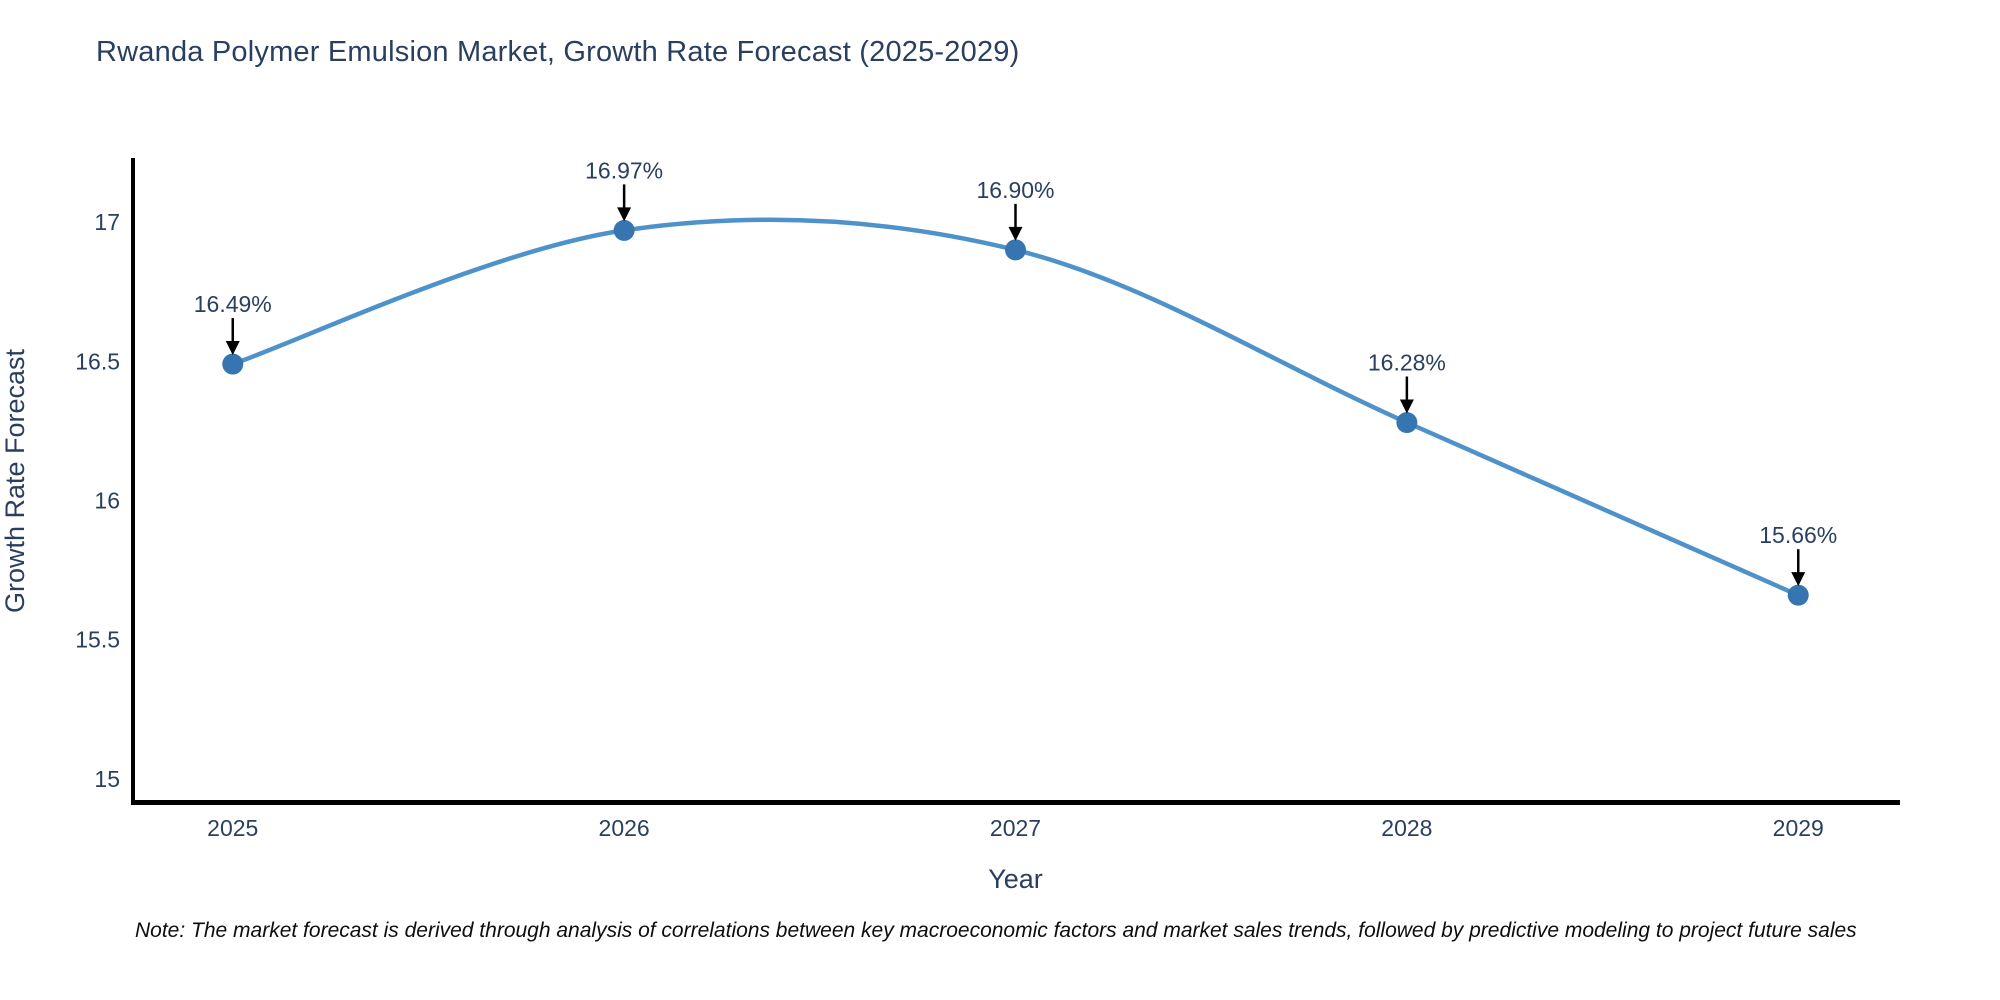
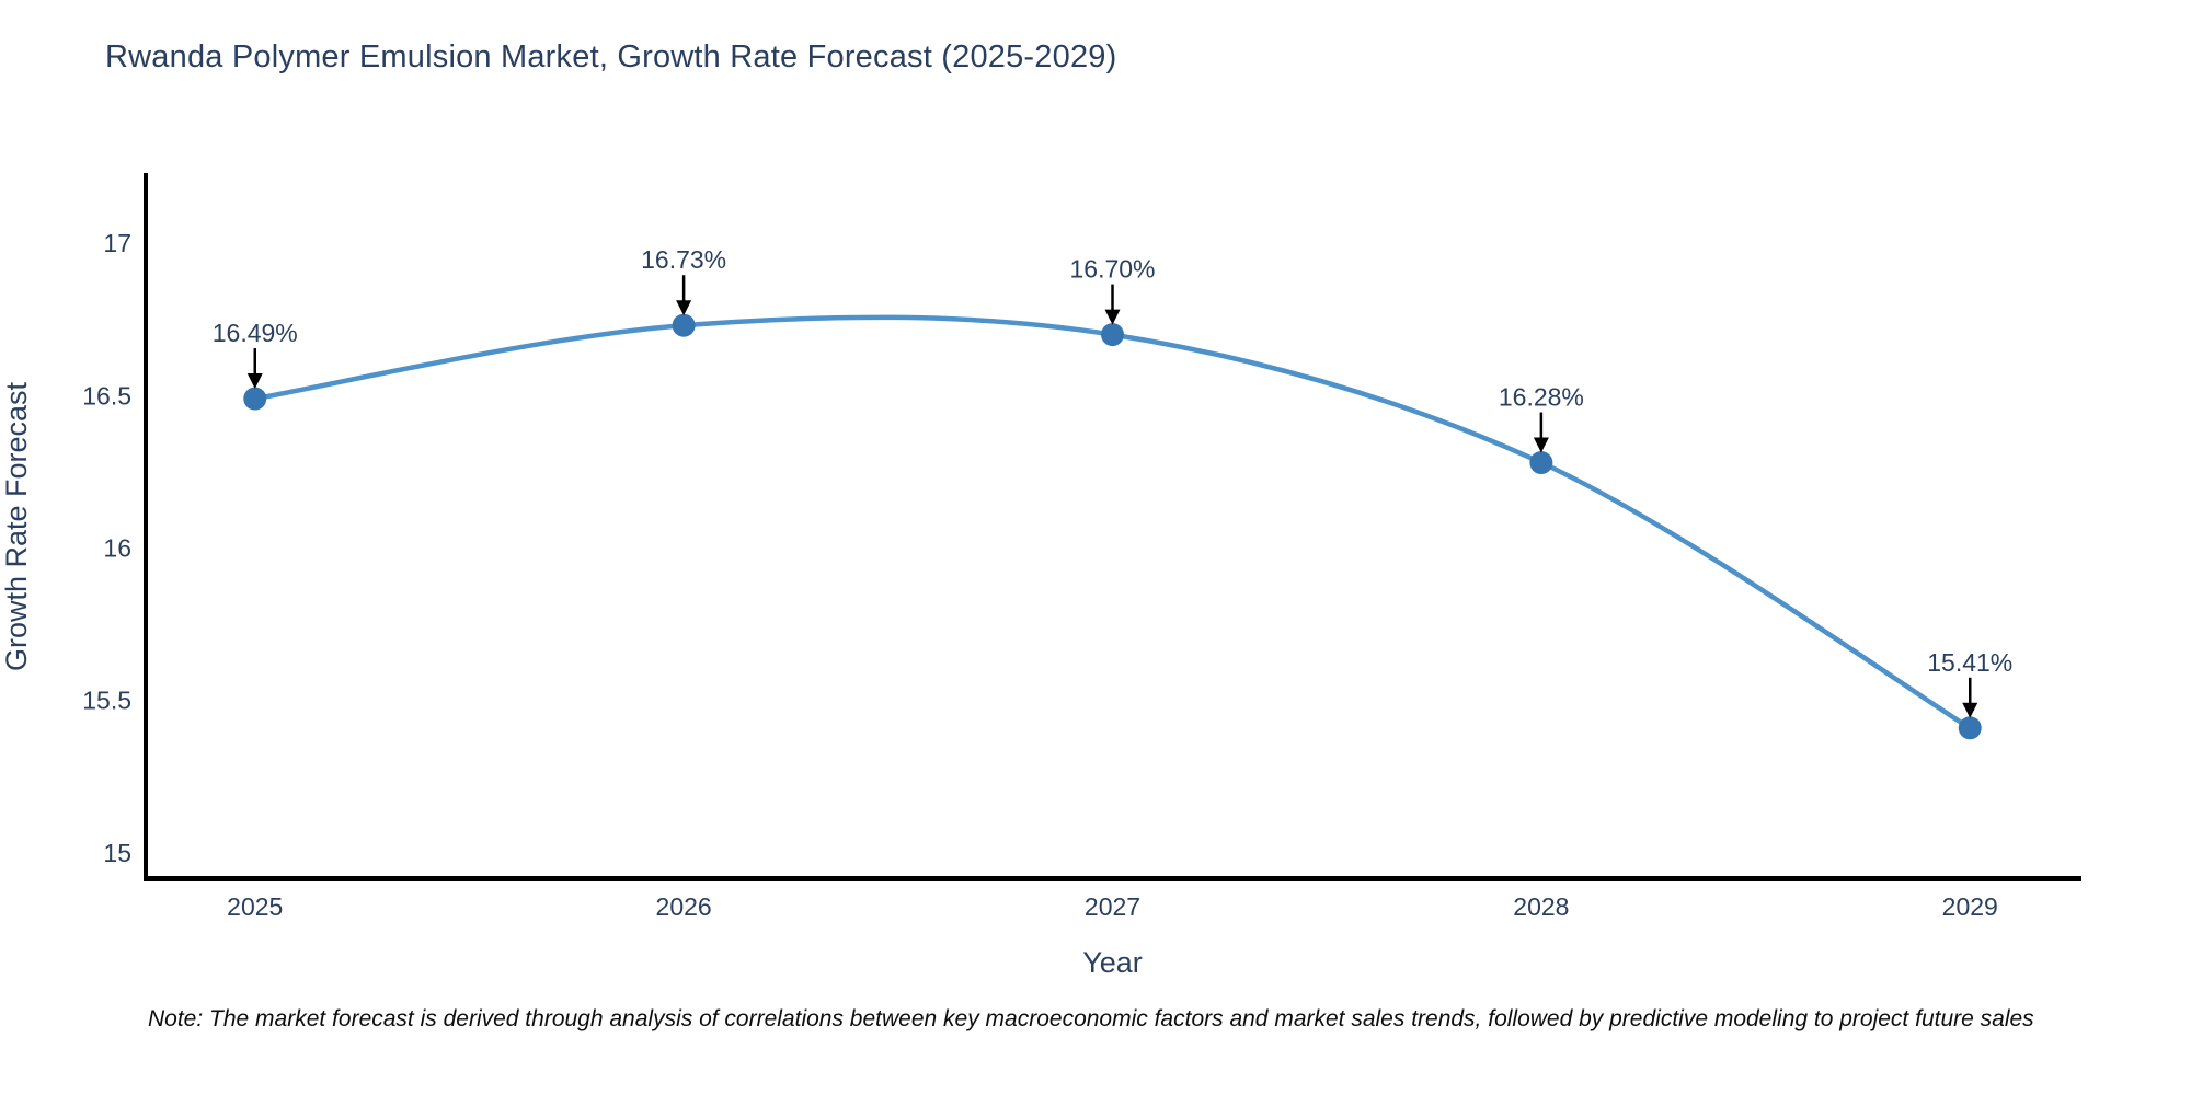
2026: 16.97% -> 16.73%
2027: 16.90% -> 16.70%
2029: 15.66% -> 15.41%
